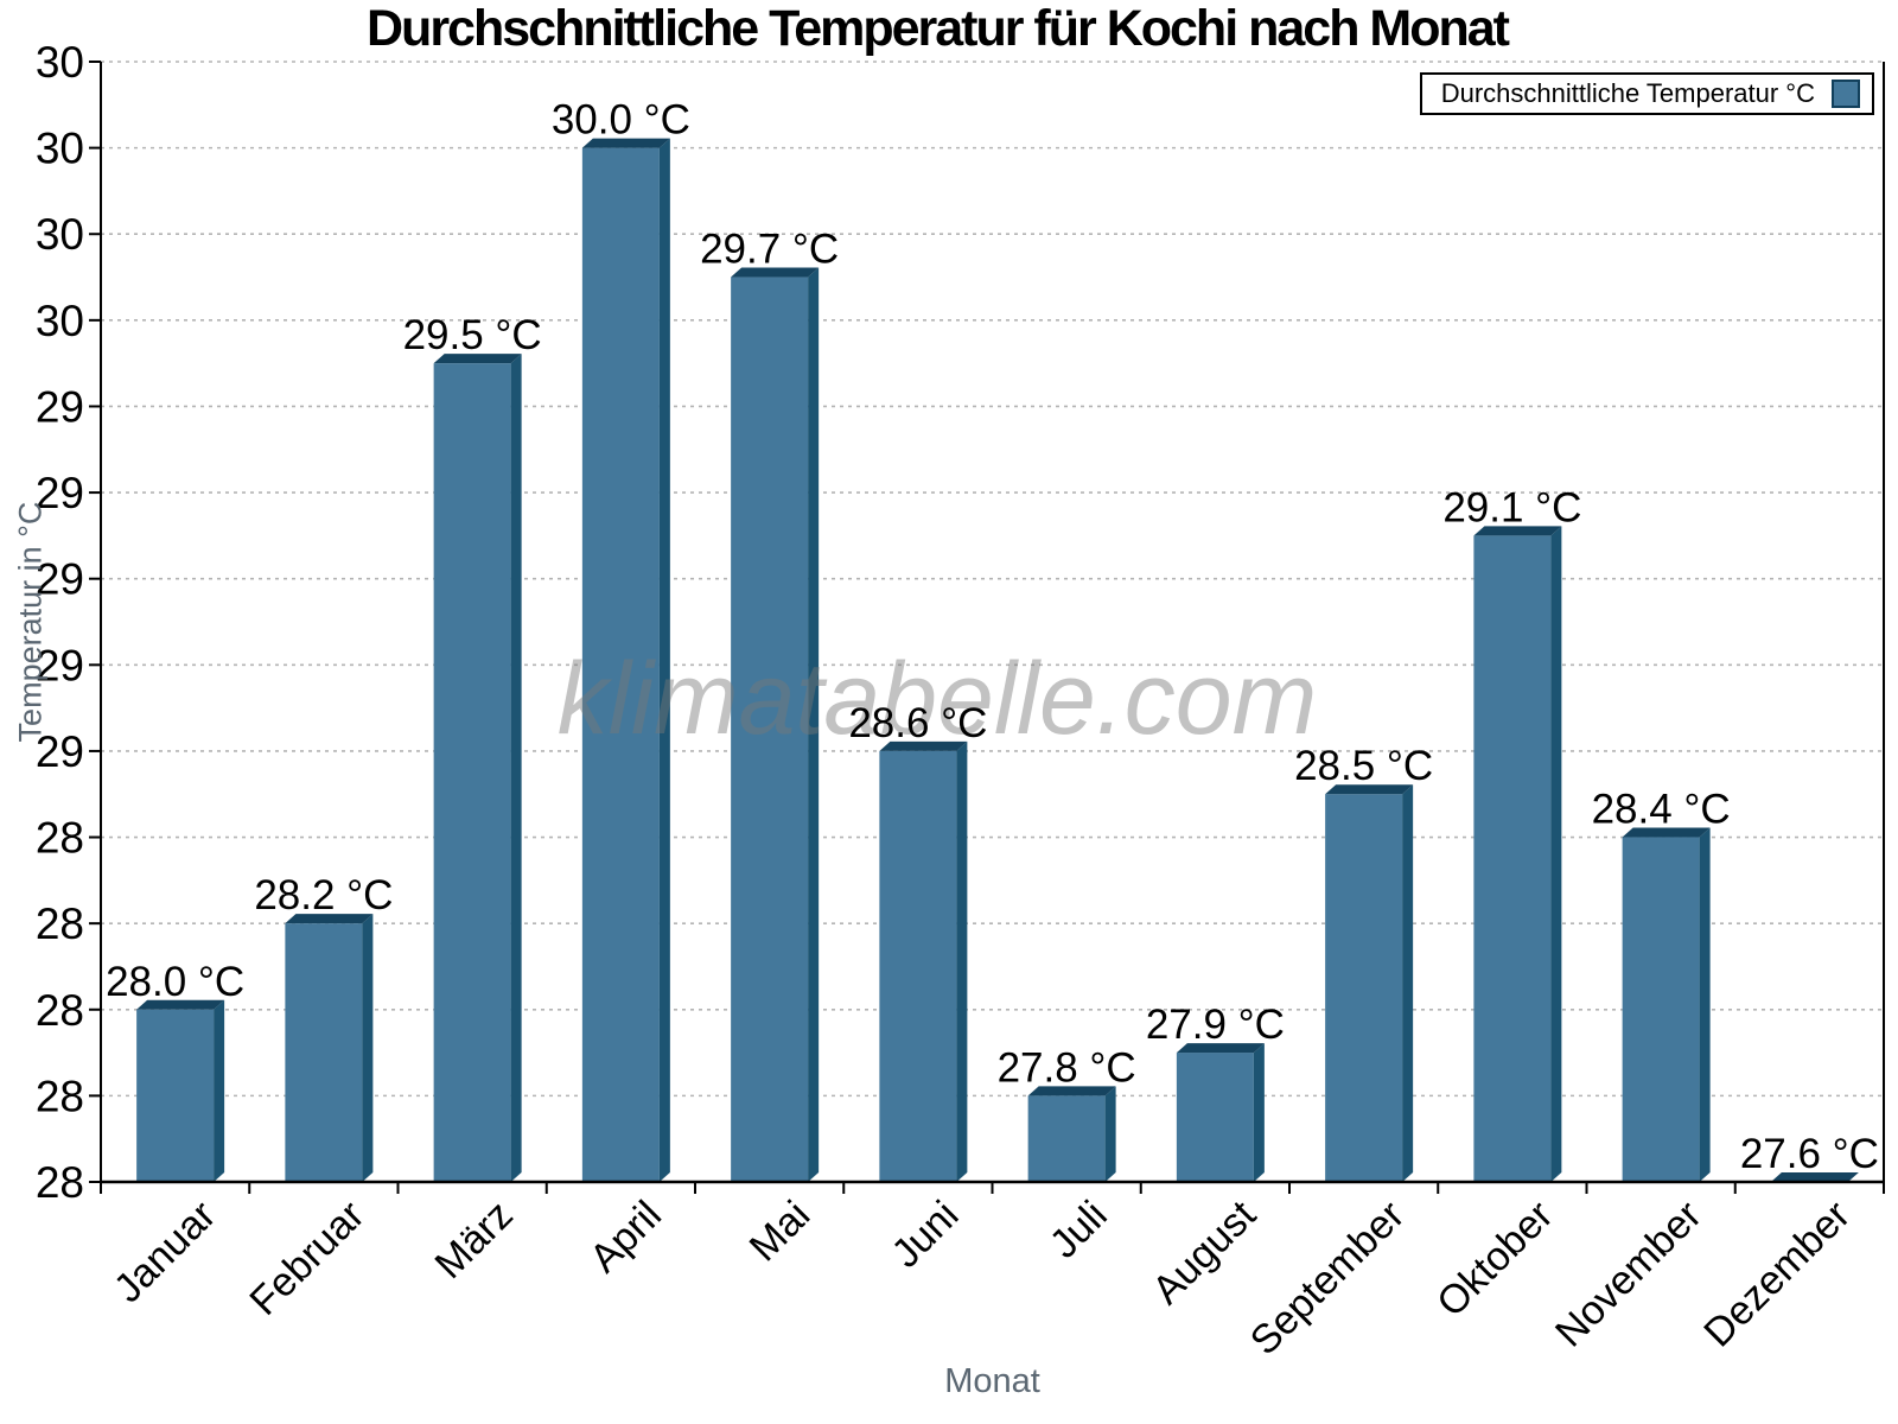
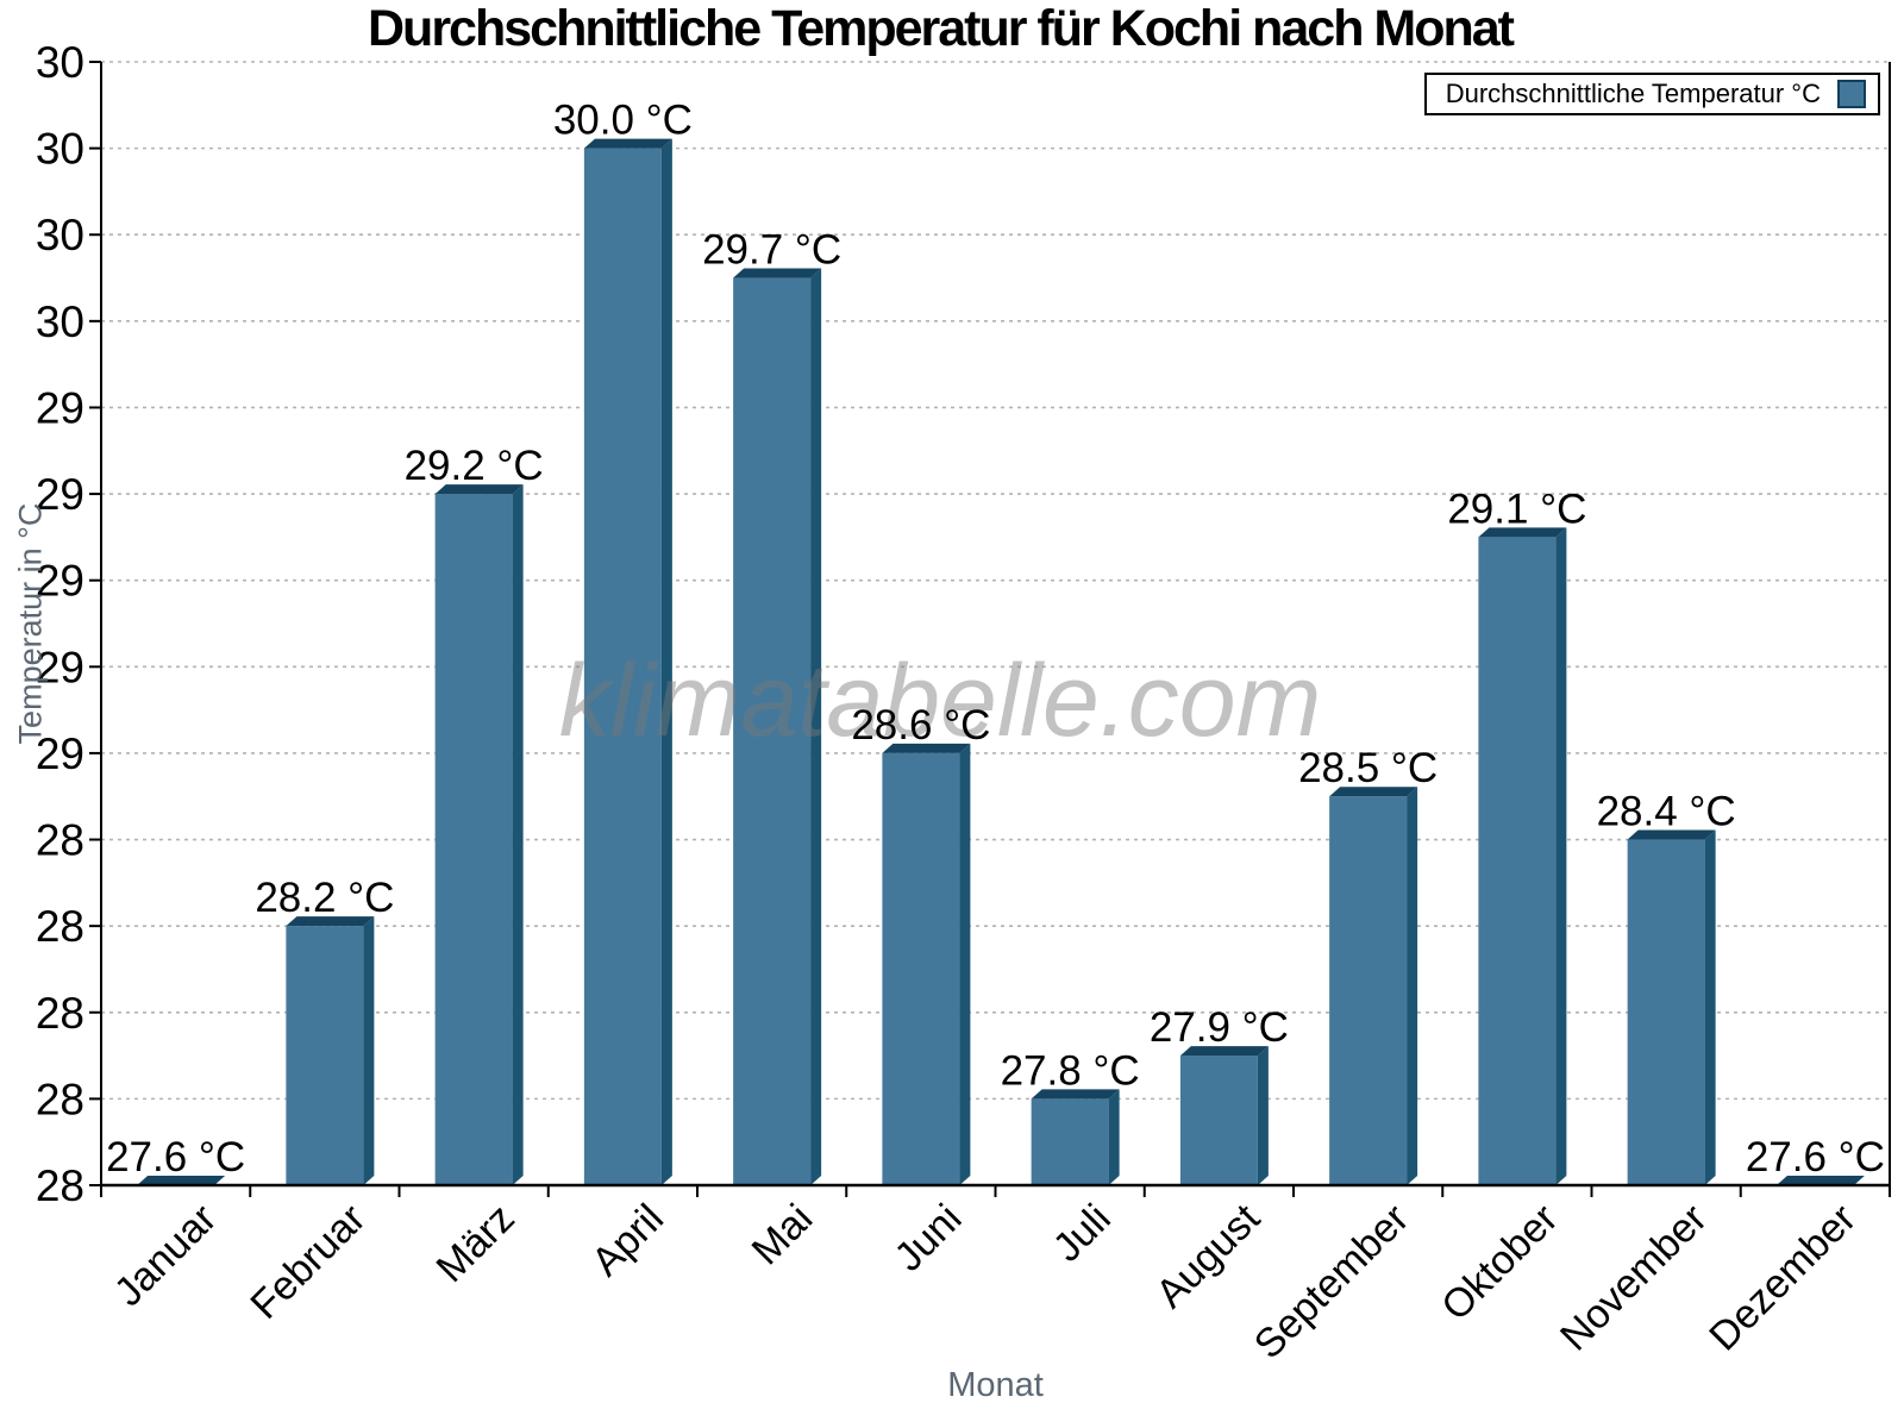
Januar: 28.0 -> 27.6
März: 29.5 -> 29.2
